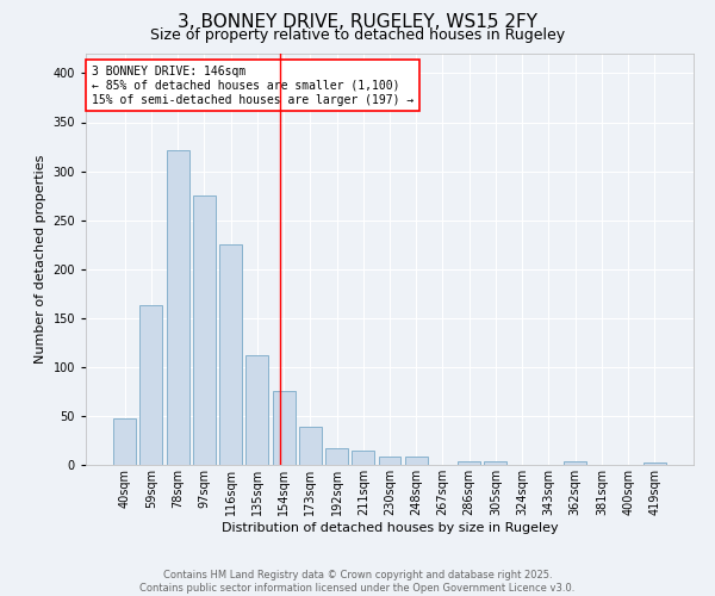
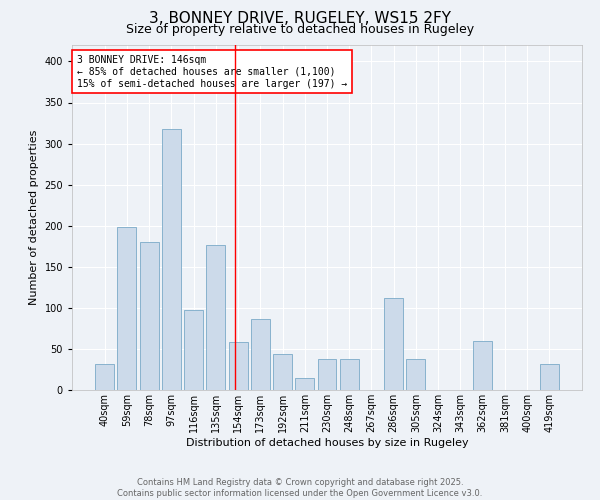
40sqm: 48 -> 32
59sqm: 163 -> 198
78sqm: 321 -> 180
97sqm: 275 -> 318
116sqm: 225 -> 98
135sqm: 112 -> 176
154sqm: 75 -> 58
173sqm: 39 -> 86
192sqm: 17 -> 44
230sqm: 9 -> 38
248sqm: 8 -> 38
286sqm: 4 -> 112
305sqm: 4 -> 38
362sqm: 4 -> 60
419sqm: 2 -> 32
